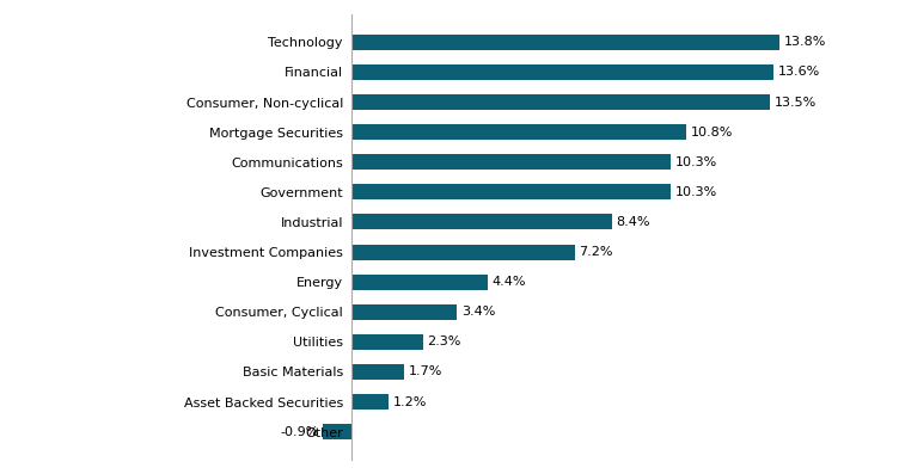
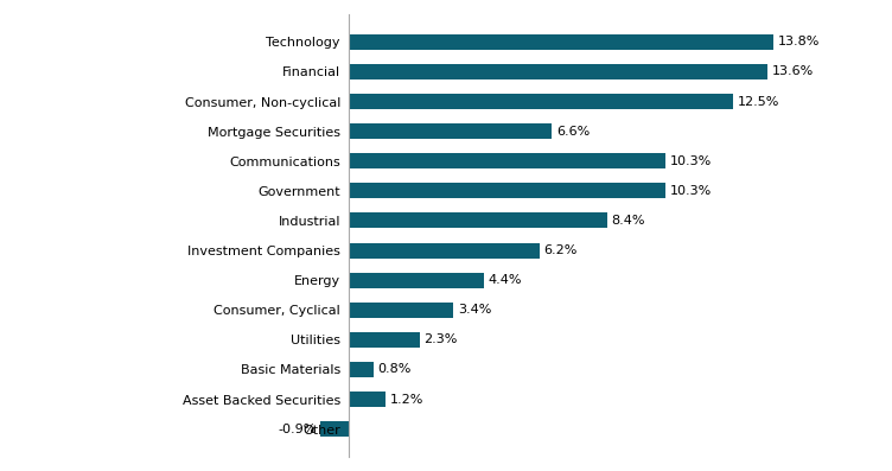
Consumer, Non-cyclical: 13.5% -> 12.5%
Mortgage Securities: 10.8% -> 6.6%
Investment Companies: 7.2% -> 6.2%
Basic Materials: 1.7% -> 0.8%
